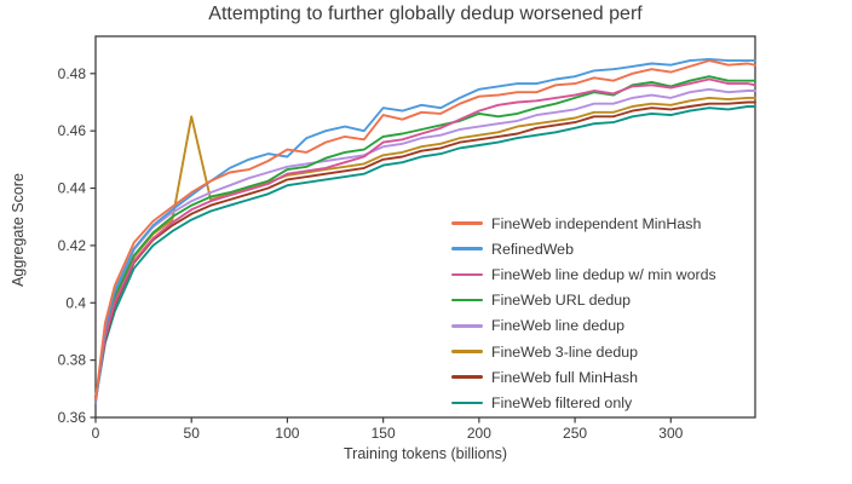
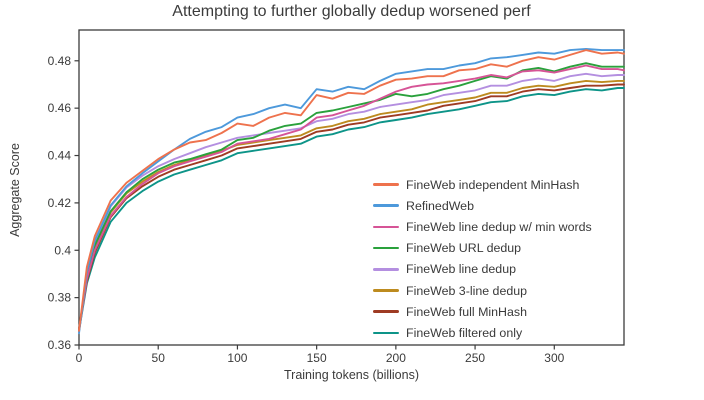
FineWeb 3-line dedup/50: 0.465 -> 0.433
RefinedWeb/100: 0.451 -> 0.456
